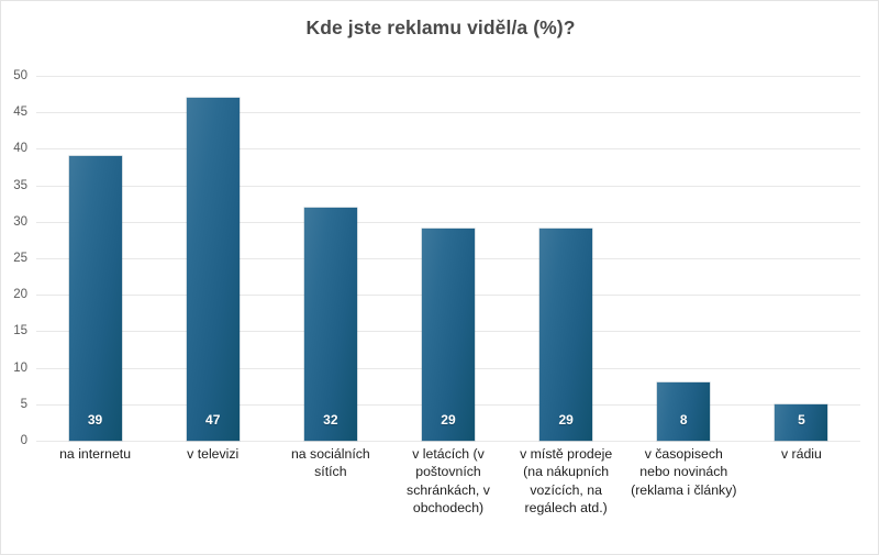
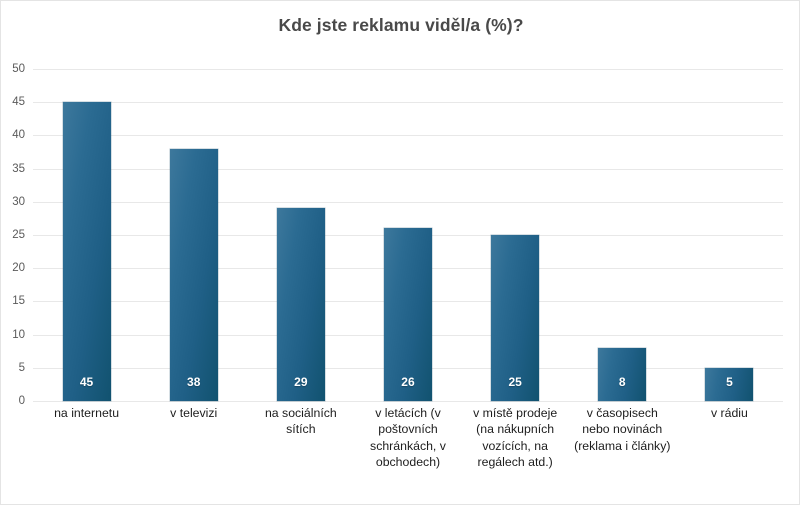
na internetu: 39 -> 45
v televizi: 47 -> 38
na sociálních sítích: 32 -> 29
v letácích (v poštovních schránkách, v obchodech): 29 -> 26
v místě prodeje (na nákupních vozících, na regálech atd.): 29 -> 25
